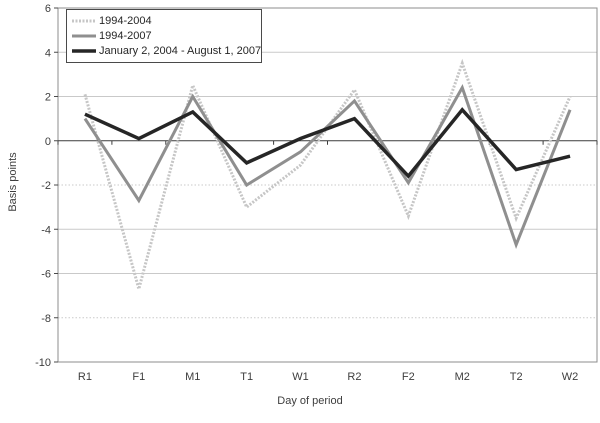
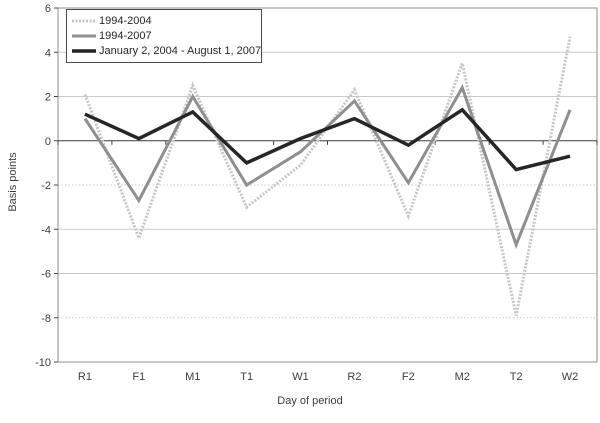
1994-2004/F1: -6.7 -> -4.4
January 2, 2004 - August 1, 2007/F2: -1.6 -> -0.2
1994-2004/T2: -3.5 -> -7.9
1994-2004/W2: 2.0 -> 4.7
